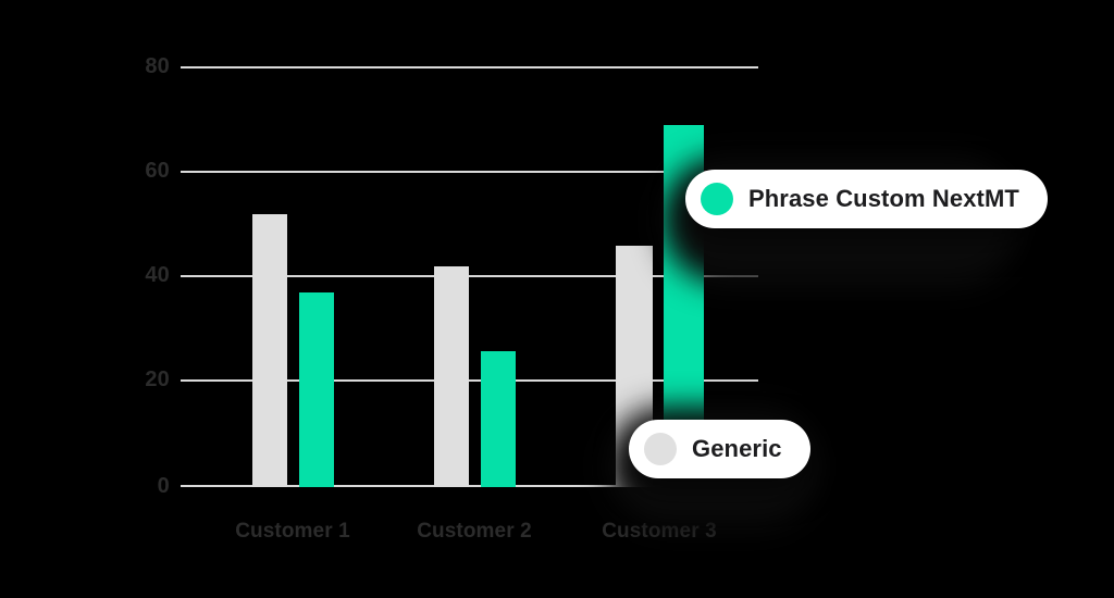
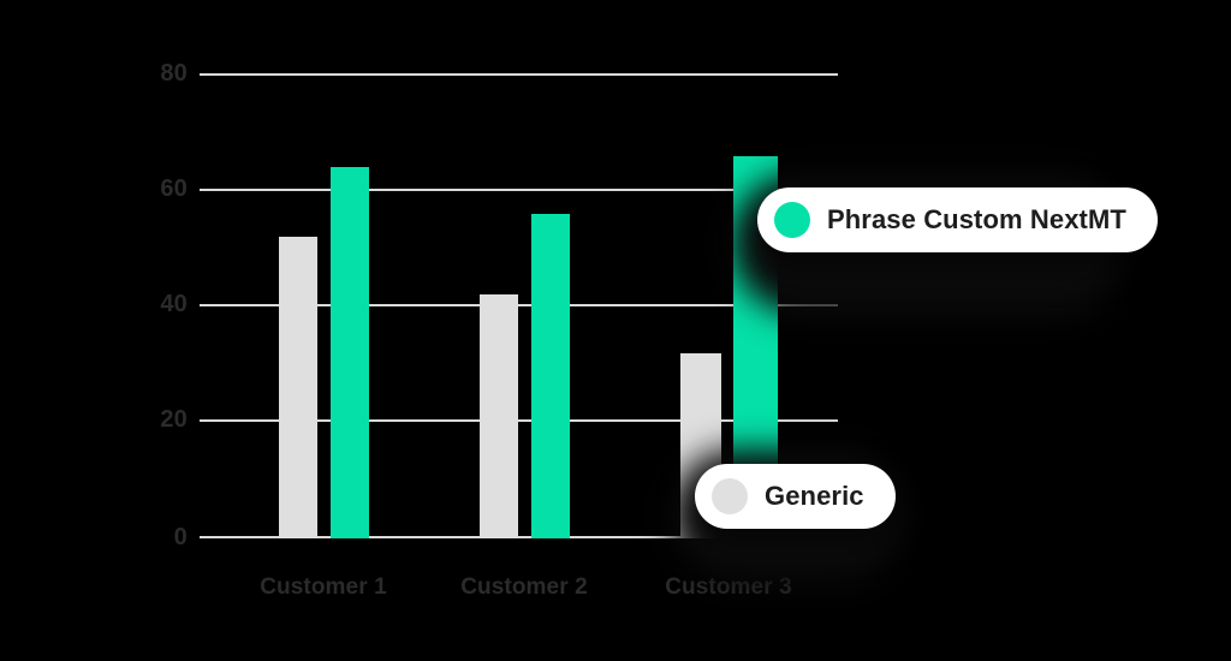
Phrase Custom NextMT/Customer 1: 37 -> 64
Phrase Custom NextMT/Customer 2: 26 -> 56
Generic/Customer 3: 46 -> 32
Phrase Custom NextMT/Customer 3: 69 -> 66
